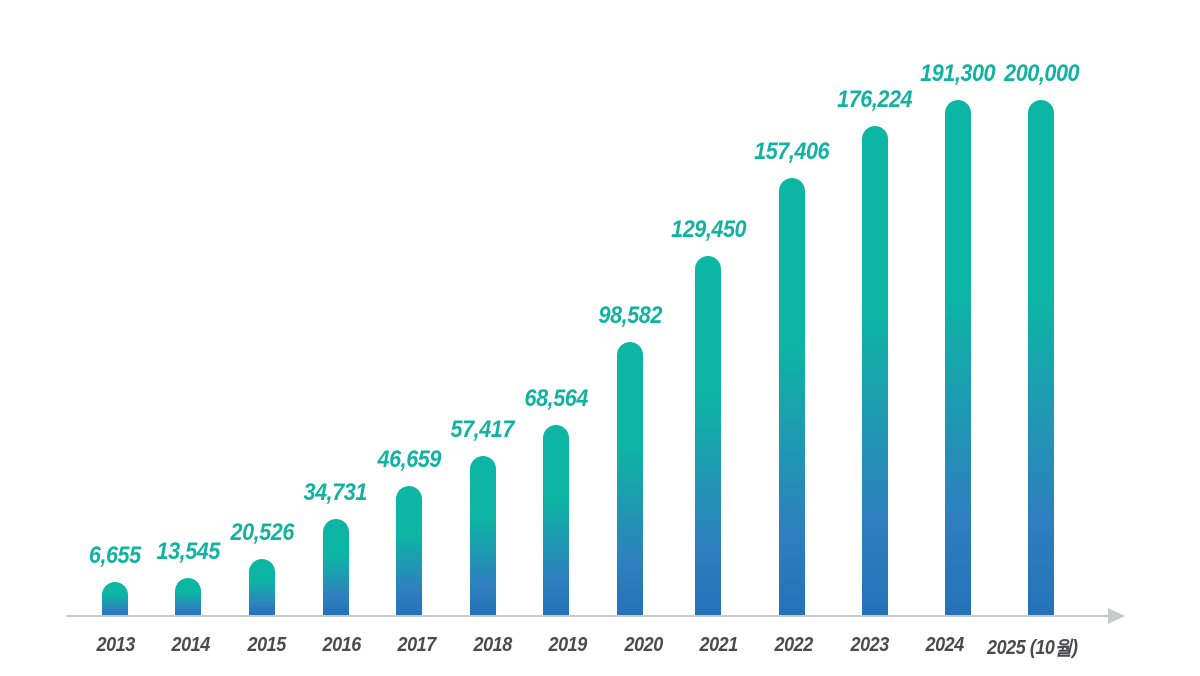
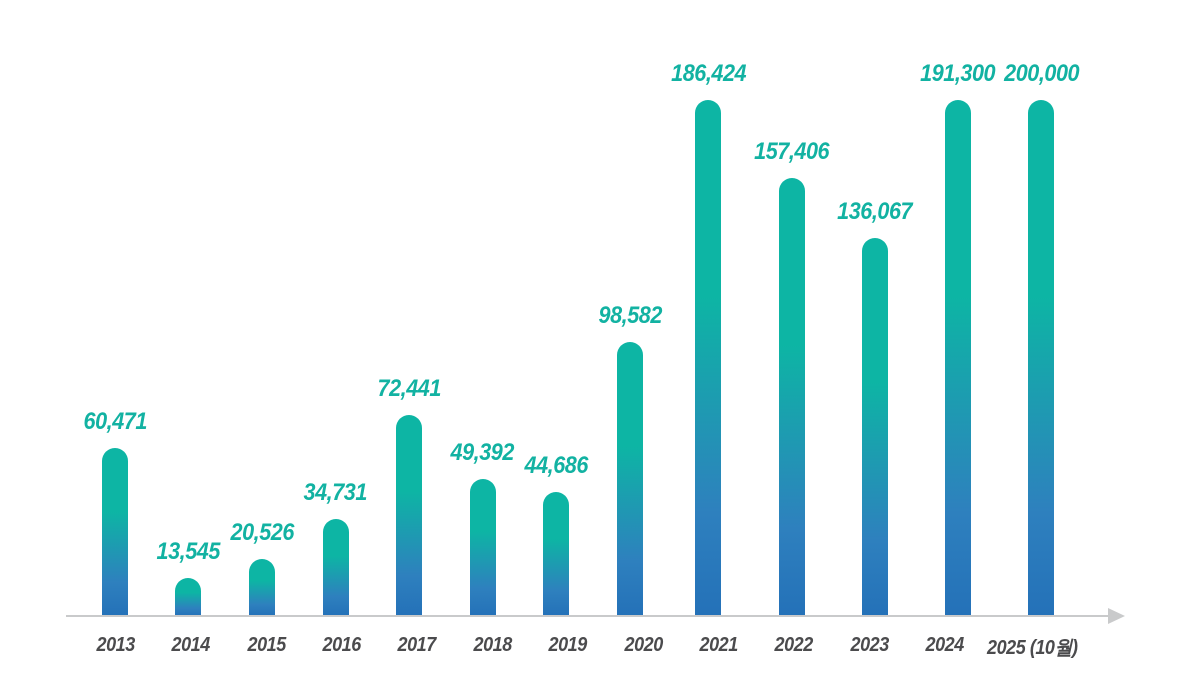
2013: 6,655 -> 60,471
2017: 46,659 -> 72,441
2018: 57,417 -> 49,392
2019: 68,564 -> 44,686
2021: 129,450 -> 186,424
2023: 176,224 -> 136,067
